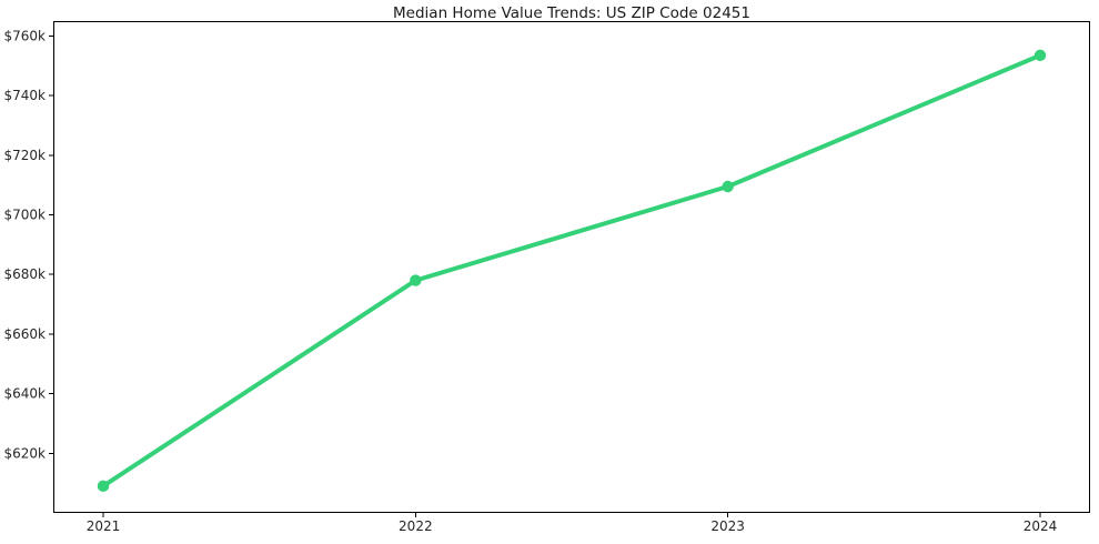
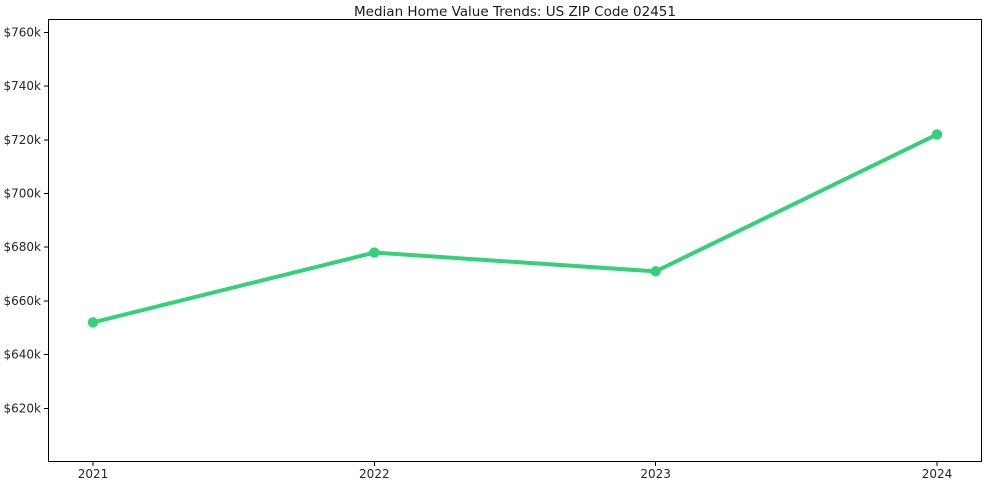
2021: $609k -> $652k
2023: $710k -> $671k
2024: $754k -> $722k
